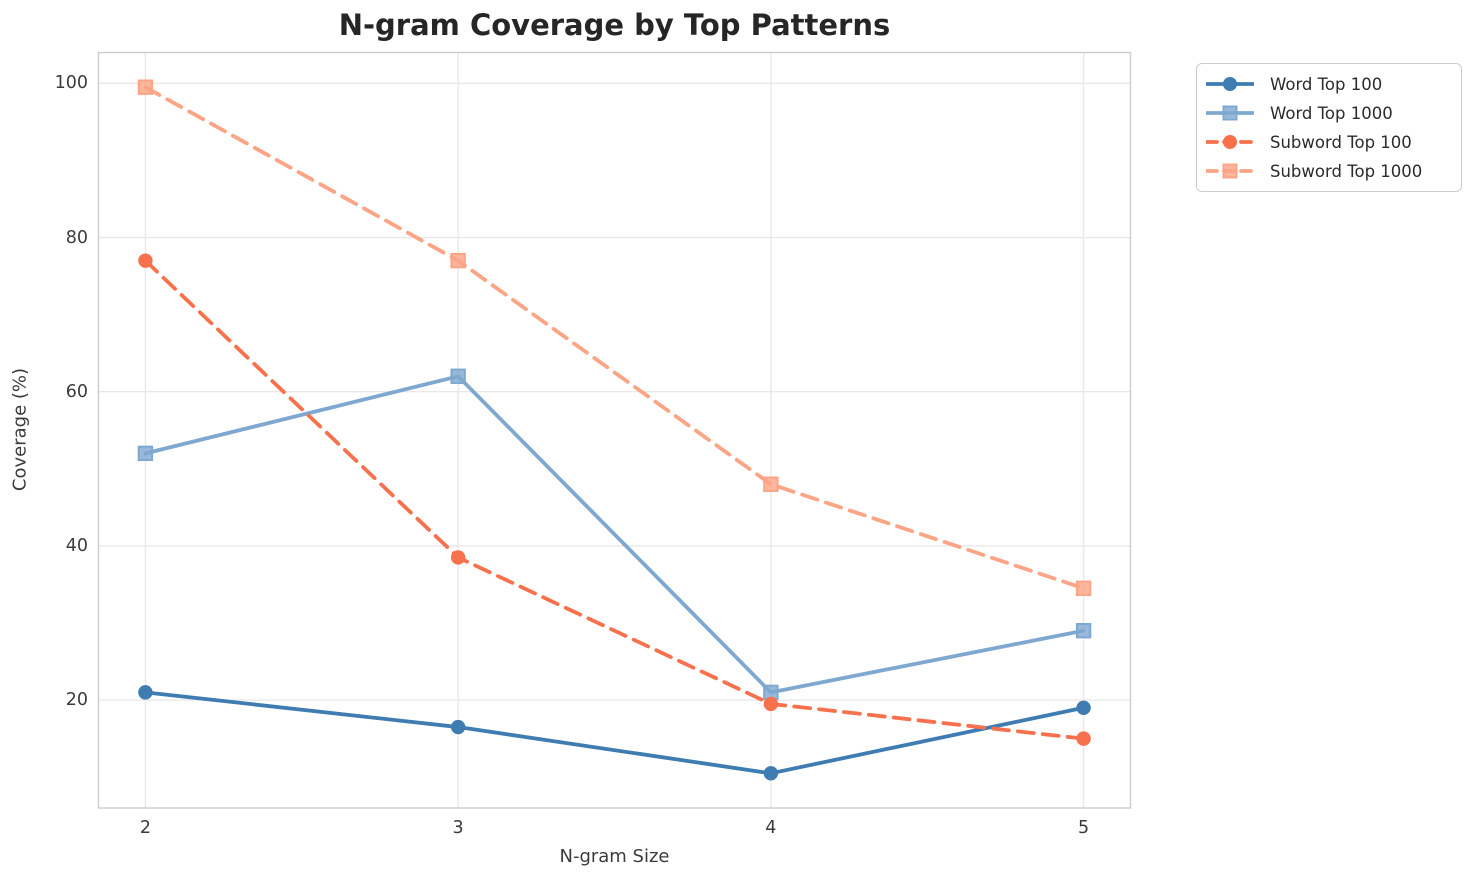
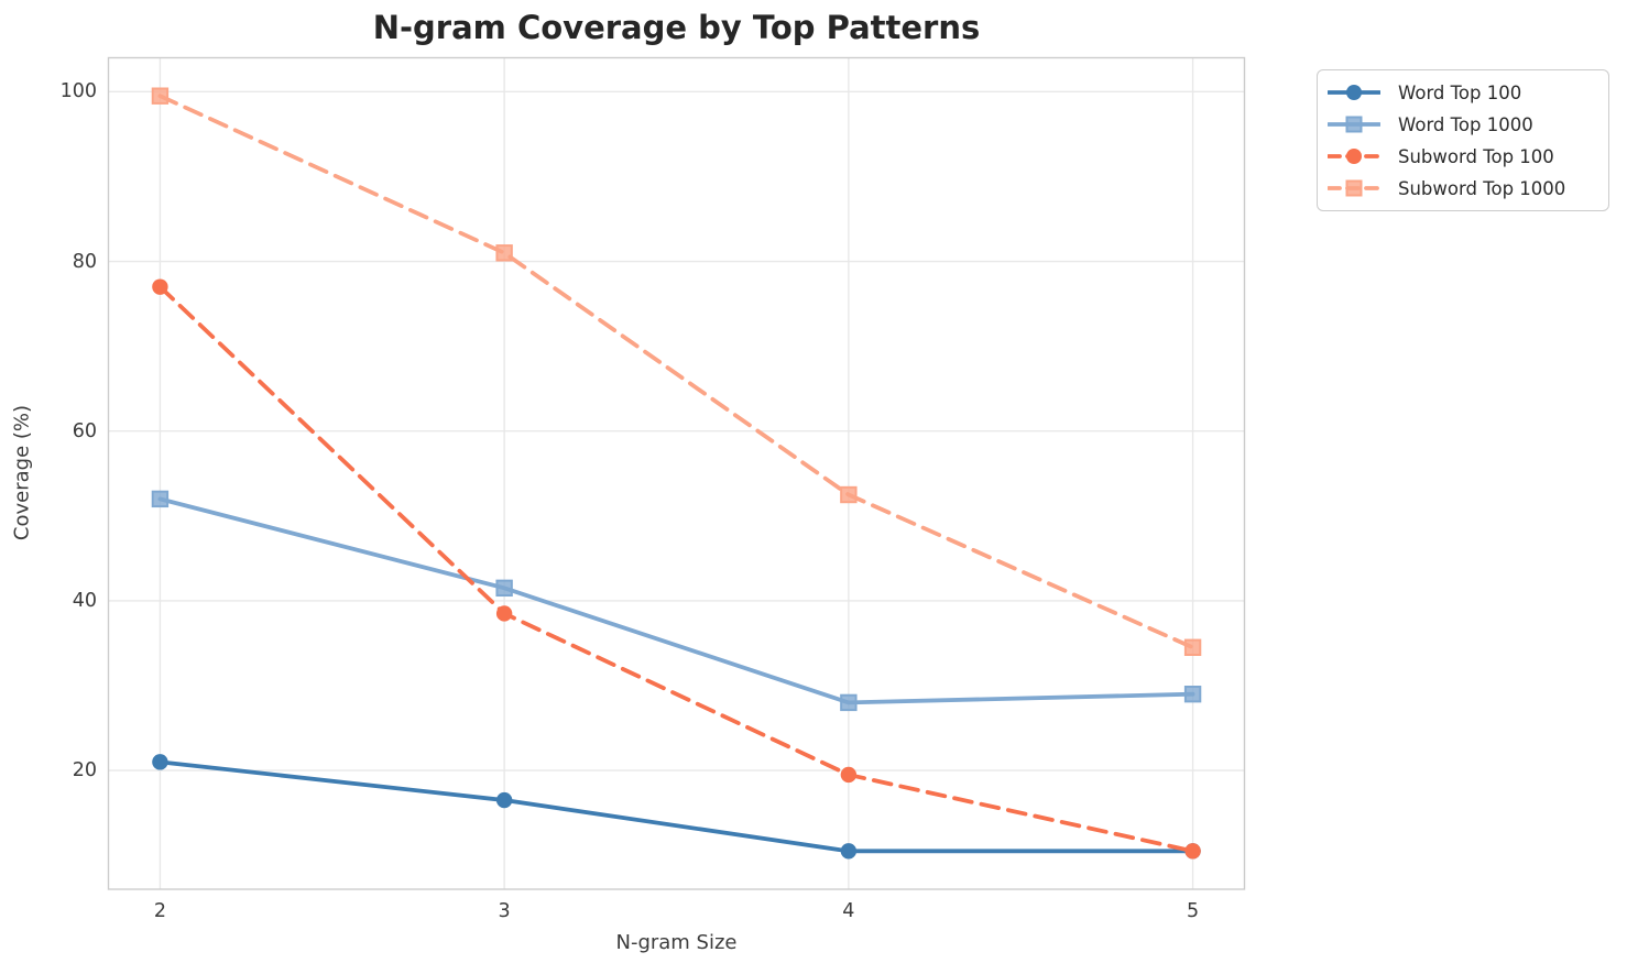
Word Top 1000/3: 62 -> 42
Subword Top 1000/3: 77 -> 81
Word Top 1000/4: 21 -> 28
Subword Top 1000/4: 48 -> 52
Word Top 100/5: 19 -> 10
Subword Top 100/5: 15 -> 10
